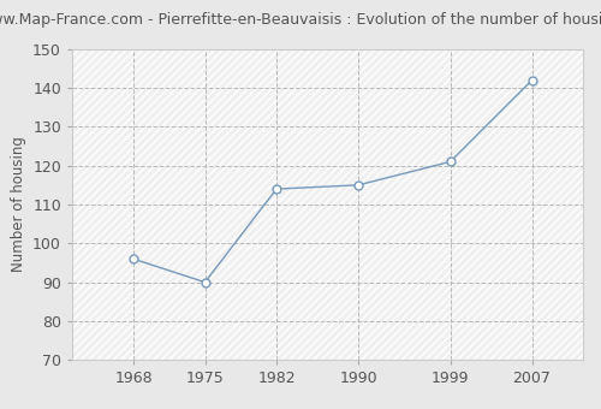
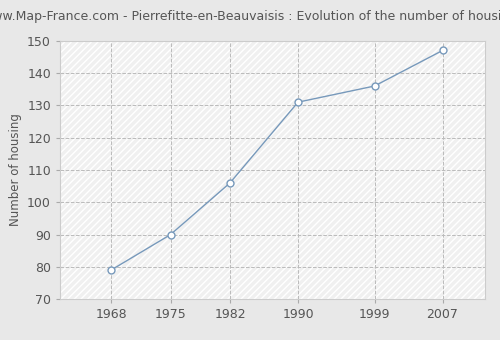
1968: 96 -> 79
1982: 114 -> 106
1990: 115 -> 131
1999: 121 -> 136
2007: 142 -> 147
